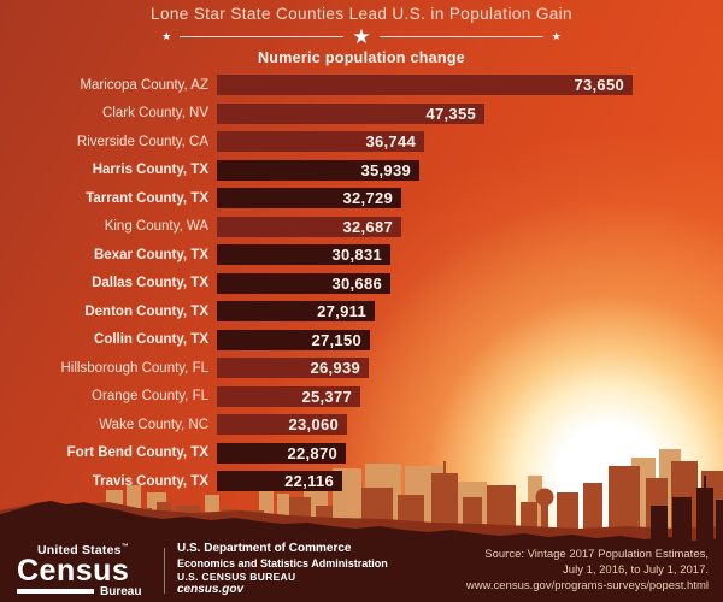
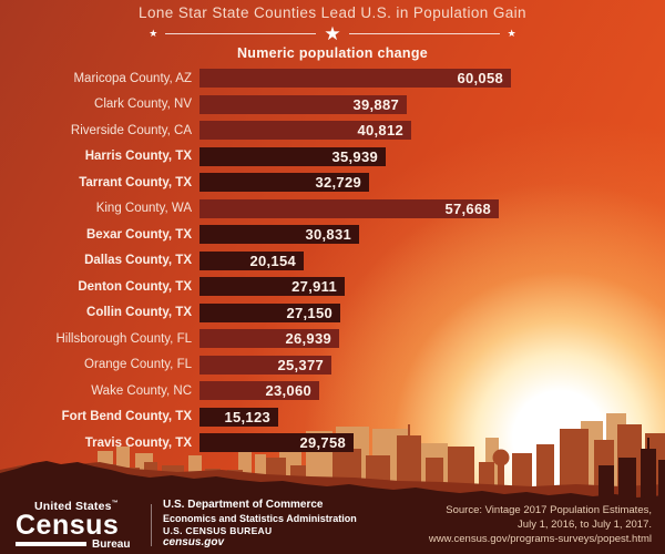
Maricopa County, AZ: 73,650 -> 60,058
Clark County, NV: 47,355 -> 39,887
Riverside County, CA: 36,744 -> 40,812
King County, WA: 32,687 -> 57,668
Dallas County, TX: 30,686 -> 20,154
Fort Bend County, TX: 22,870 -> 15,123
Travis County, TX: 22,116 -> 29,758
